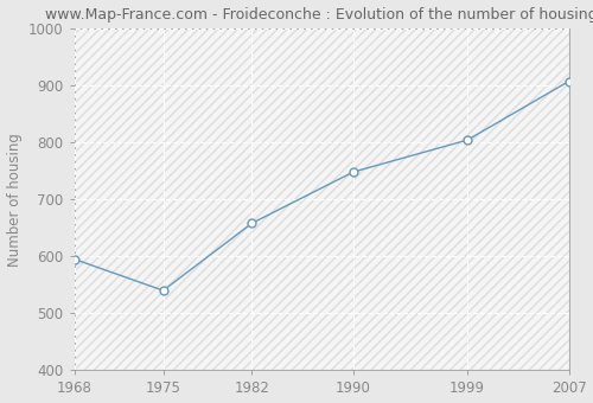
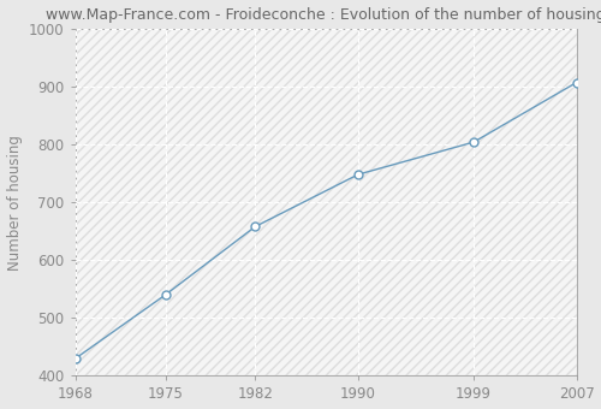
1968: 595 -> 430
